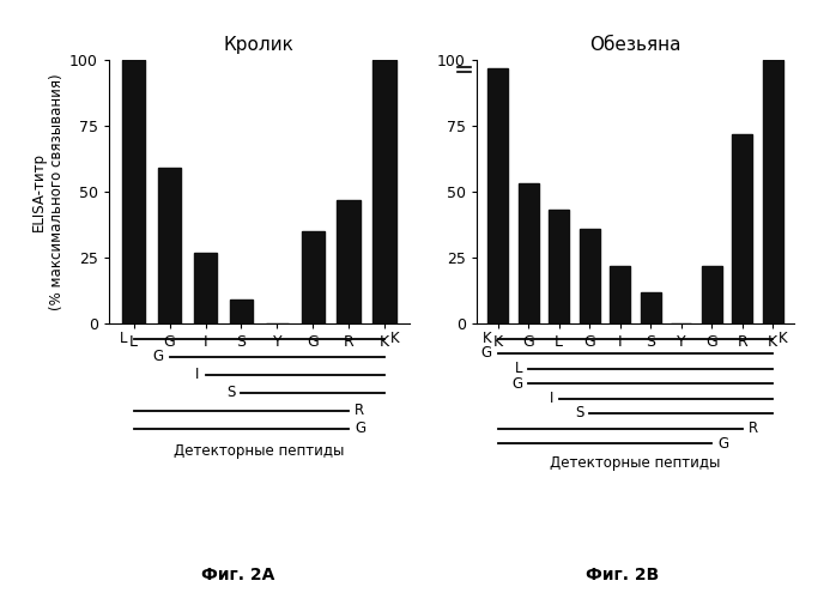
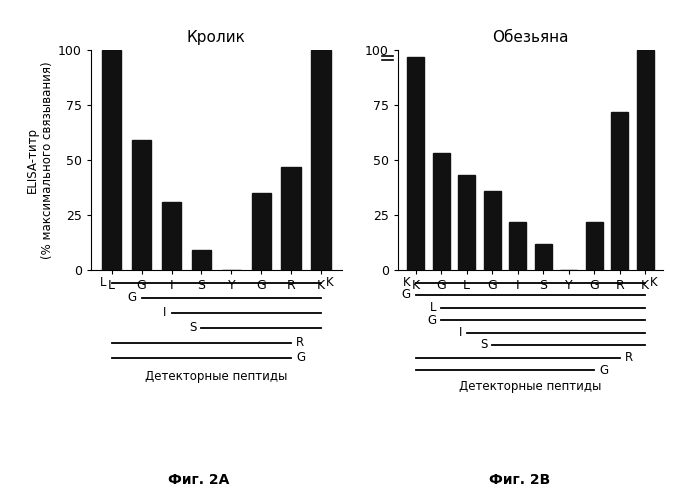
Кролик/I: 27 -> 31
